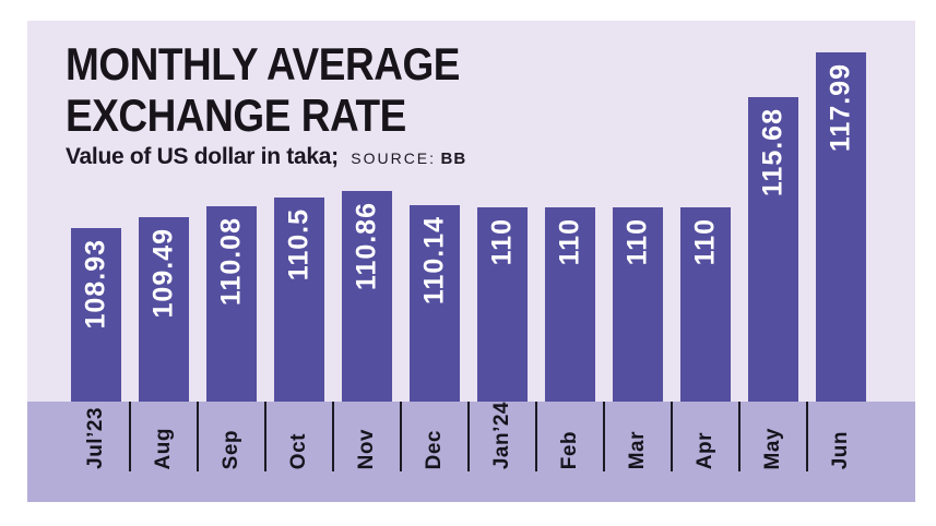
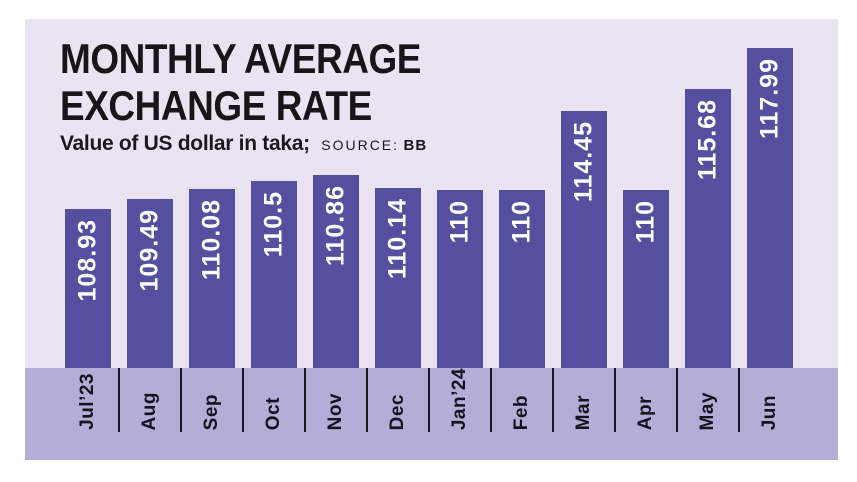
Mar: 110 -> 114.45
